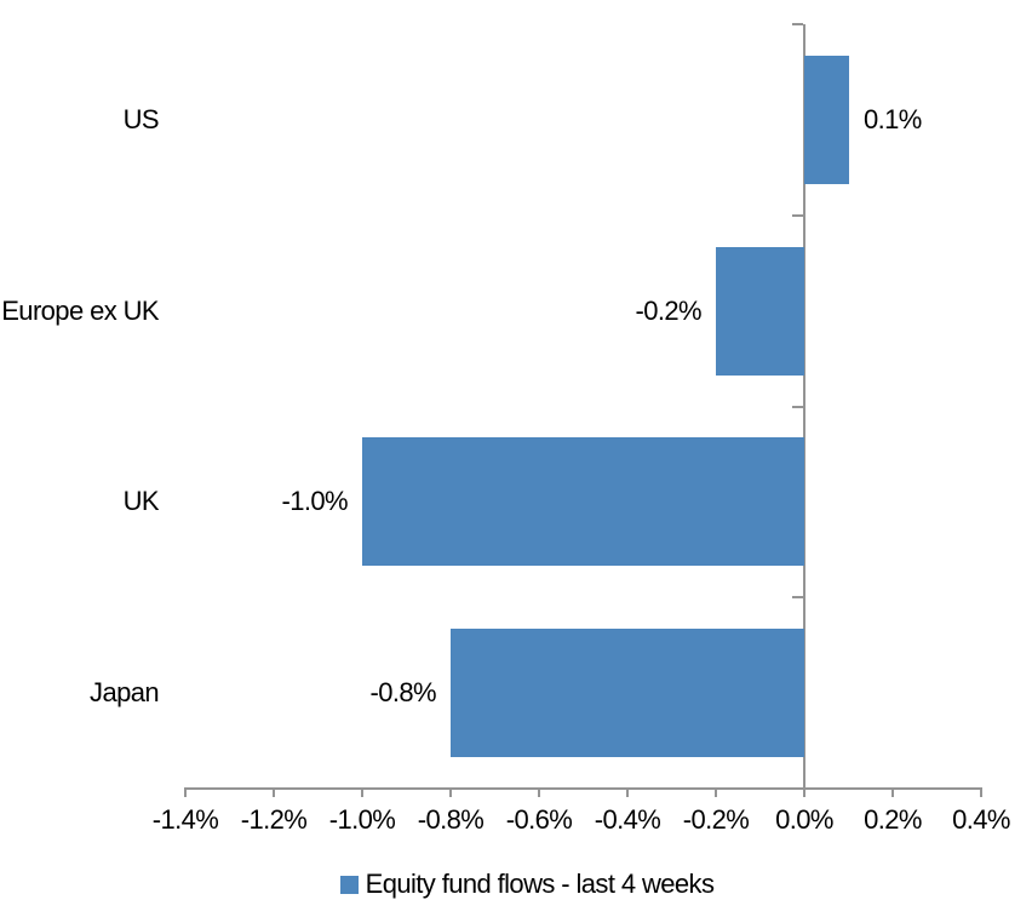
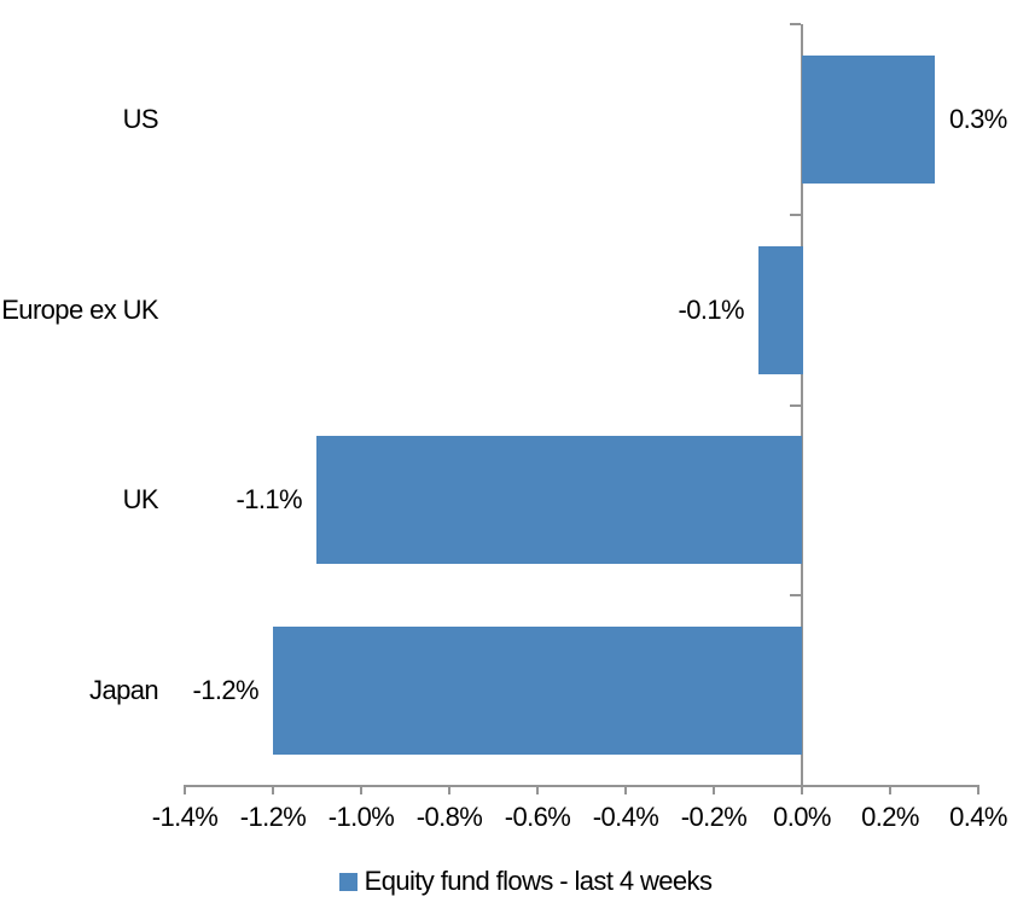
US: 0.1% -> 0.3%
Europe ex UK: -0.2% -> -0.1%
UK: -1.0% -> -1.1%
Japan: -0.8% -> -1.2%
